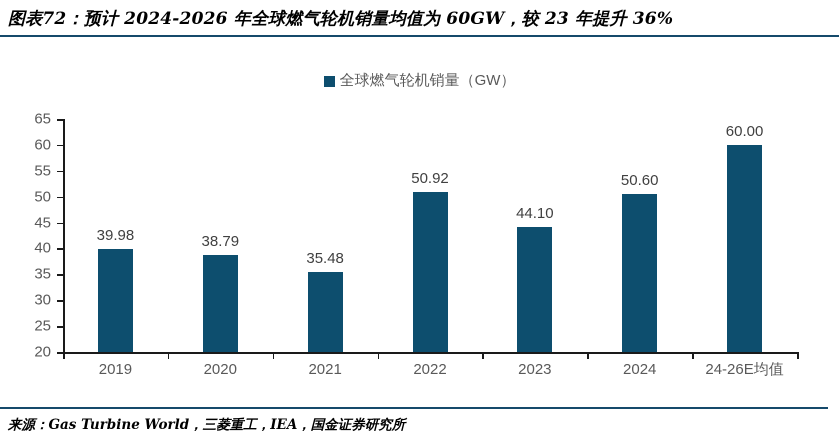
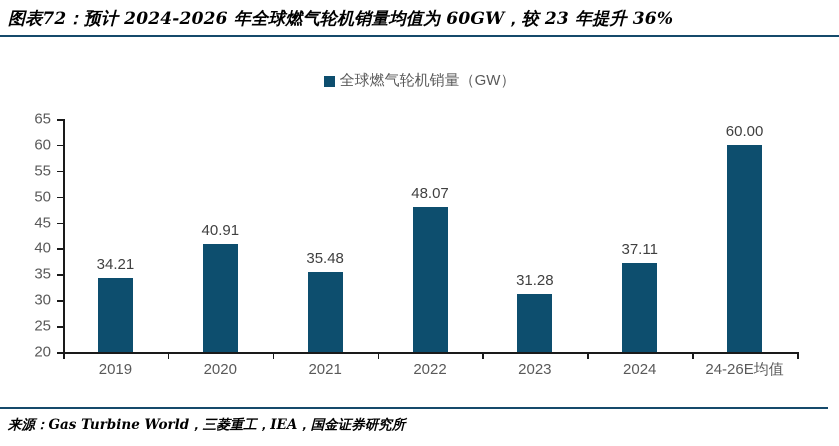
2019: 39.98 -> 34.21
2020: 38.79 -> 40.91
2022: 50.92 -> 48.07
2023: 44.10 -> 31.28
2024: 50.60 -> 37.11
